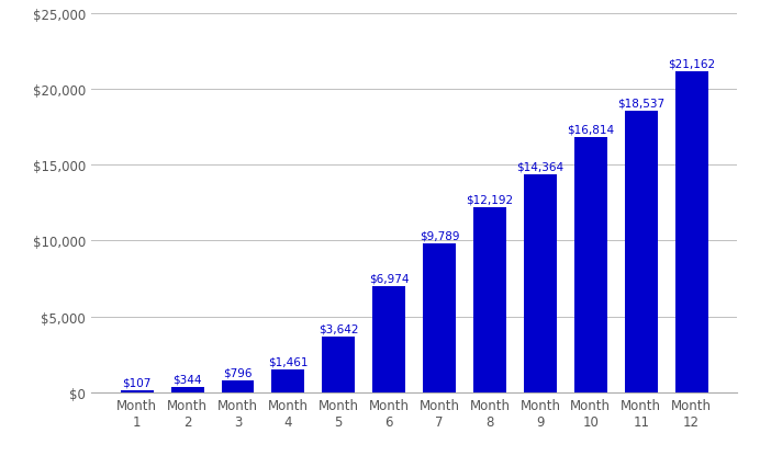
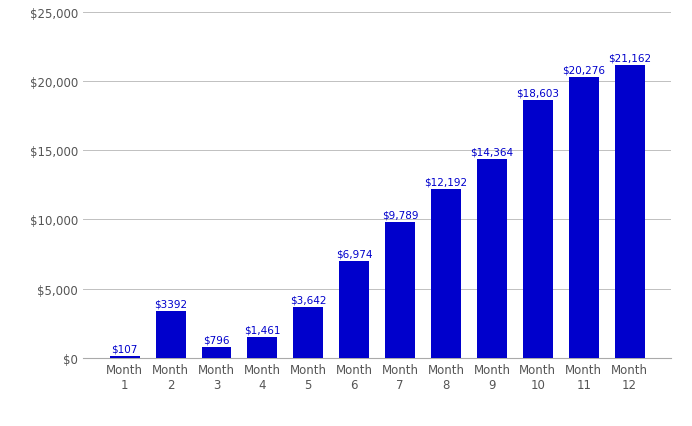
Month 2: $344 -> $3392
Month 10: $16,814 -> $18,603
Month 11: $18,537 -> $20,276
